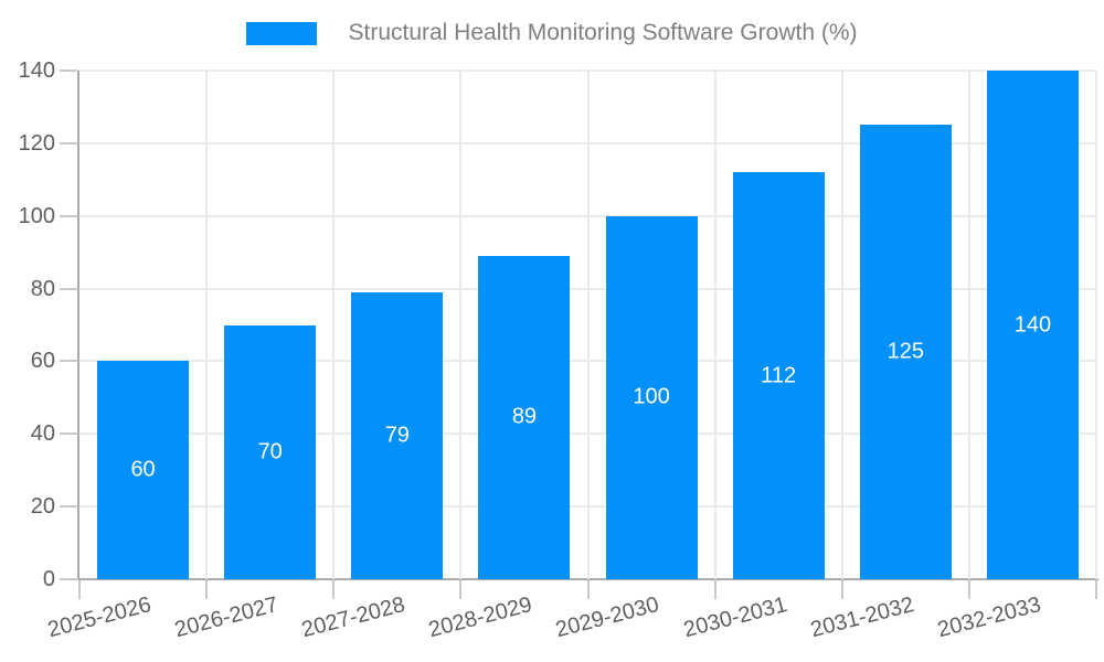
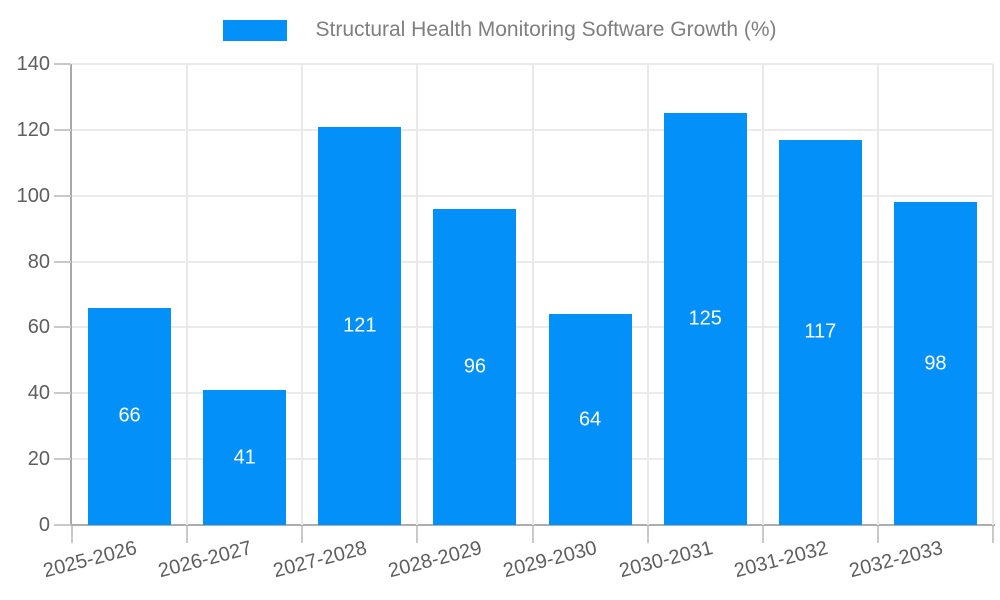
2025-2026: 60 -> 66
2026-2027: 70 -> 41
2027-2028: 79 -> 121
2028-2029: 89 -> 96
2029-2030: 100 -> 64
2030-2031: 112 -> 125
2031-2032: 125 -> 117
2032-2033: 140 -> 98
